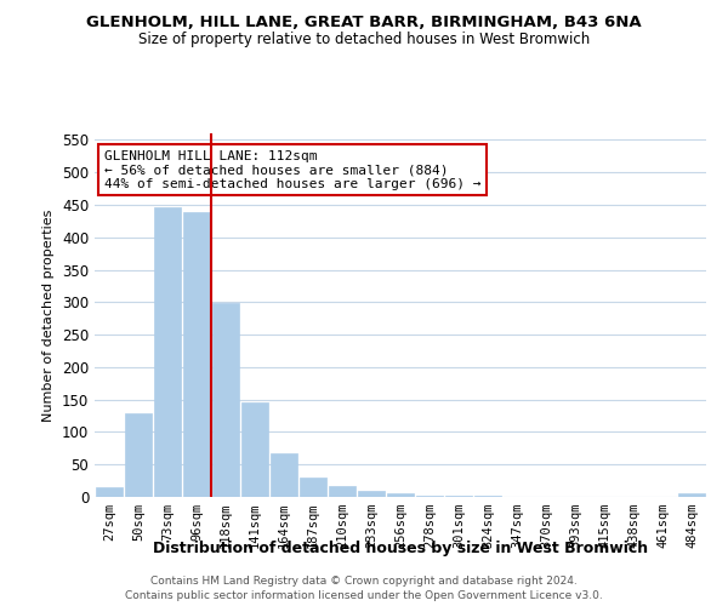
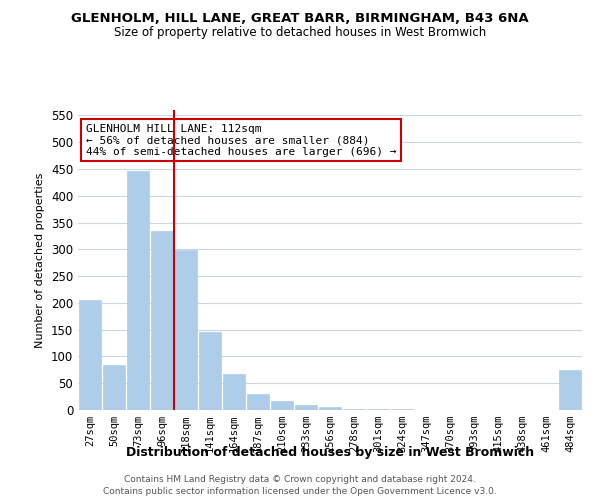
27sqm: 15 -> 206
50sqm: 128 -> 84
96sqm: 438 -> 334
484sqm: 5 -> 74
